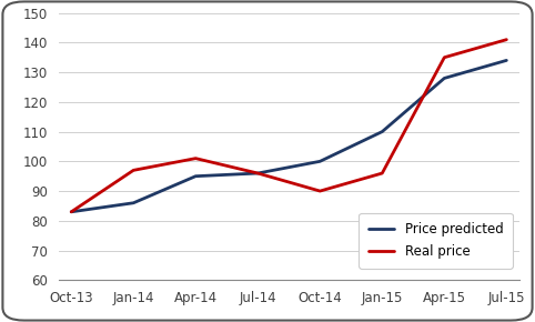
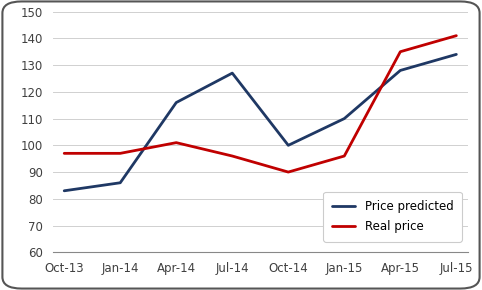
Real price/Oct-13: 83 -> 97
Price predicted/Apr-14: 95 -> 116
Price predicted/Jul-14: 96 -> 127
